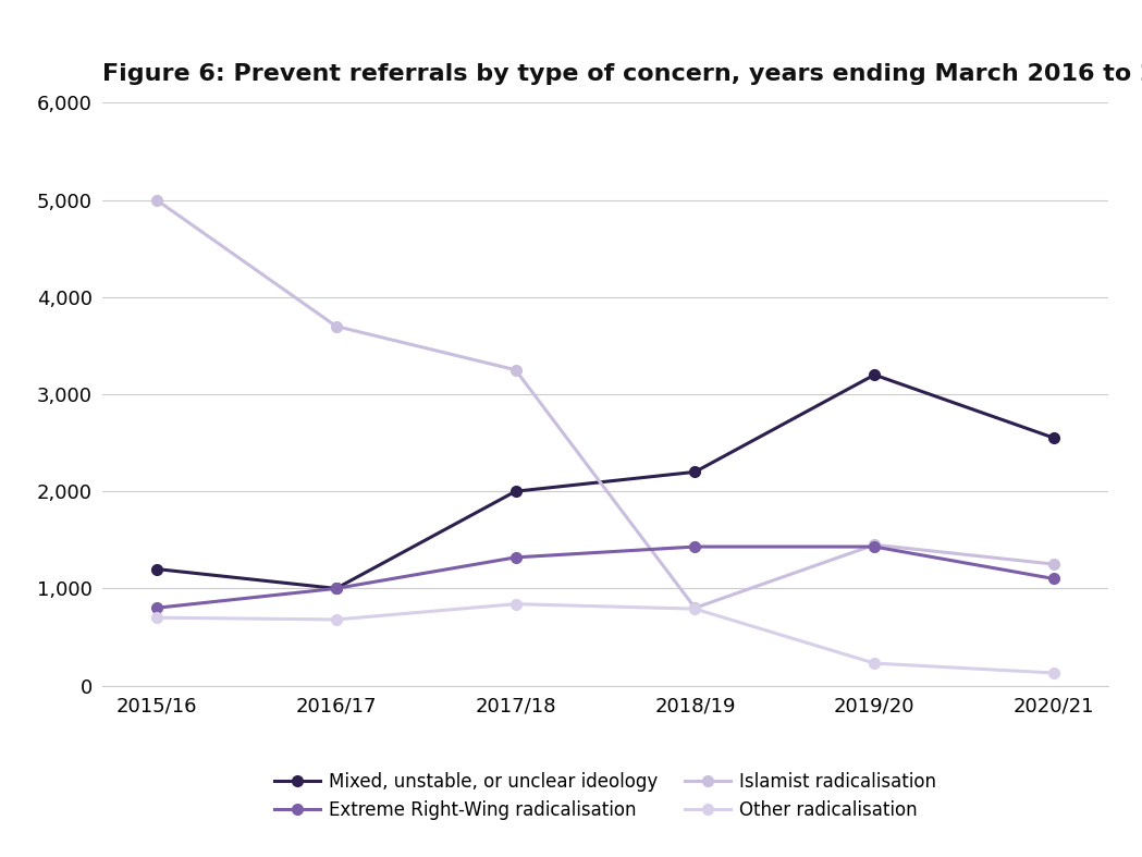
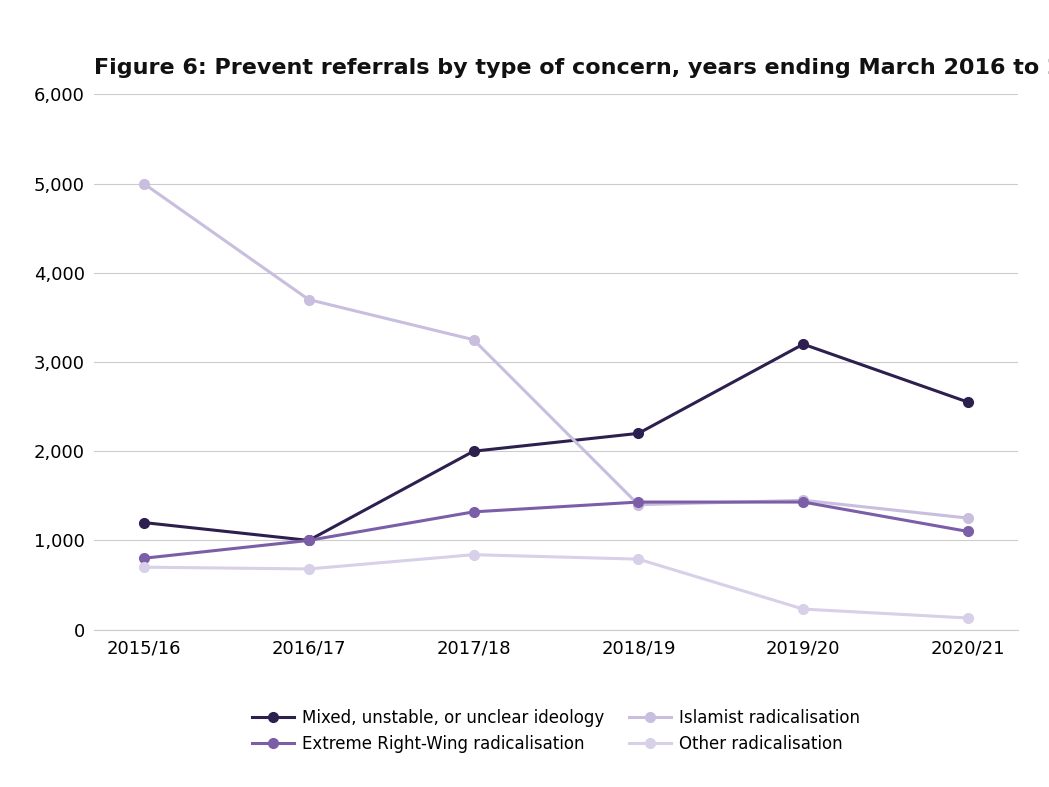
Islamist radicalisation/2018/19: 800 -> 1,400
